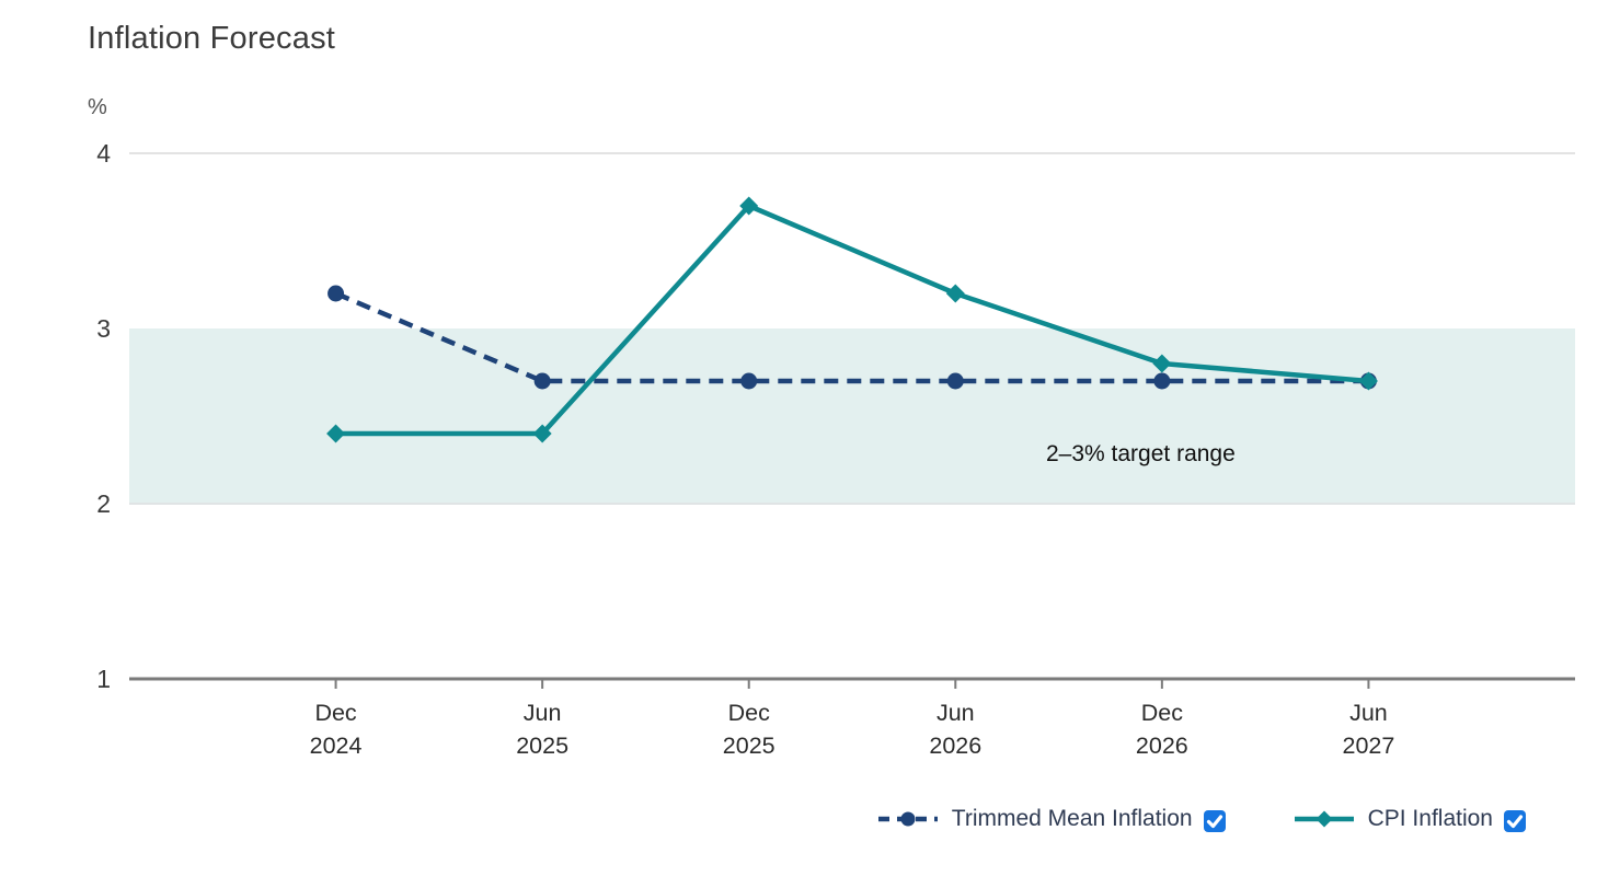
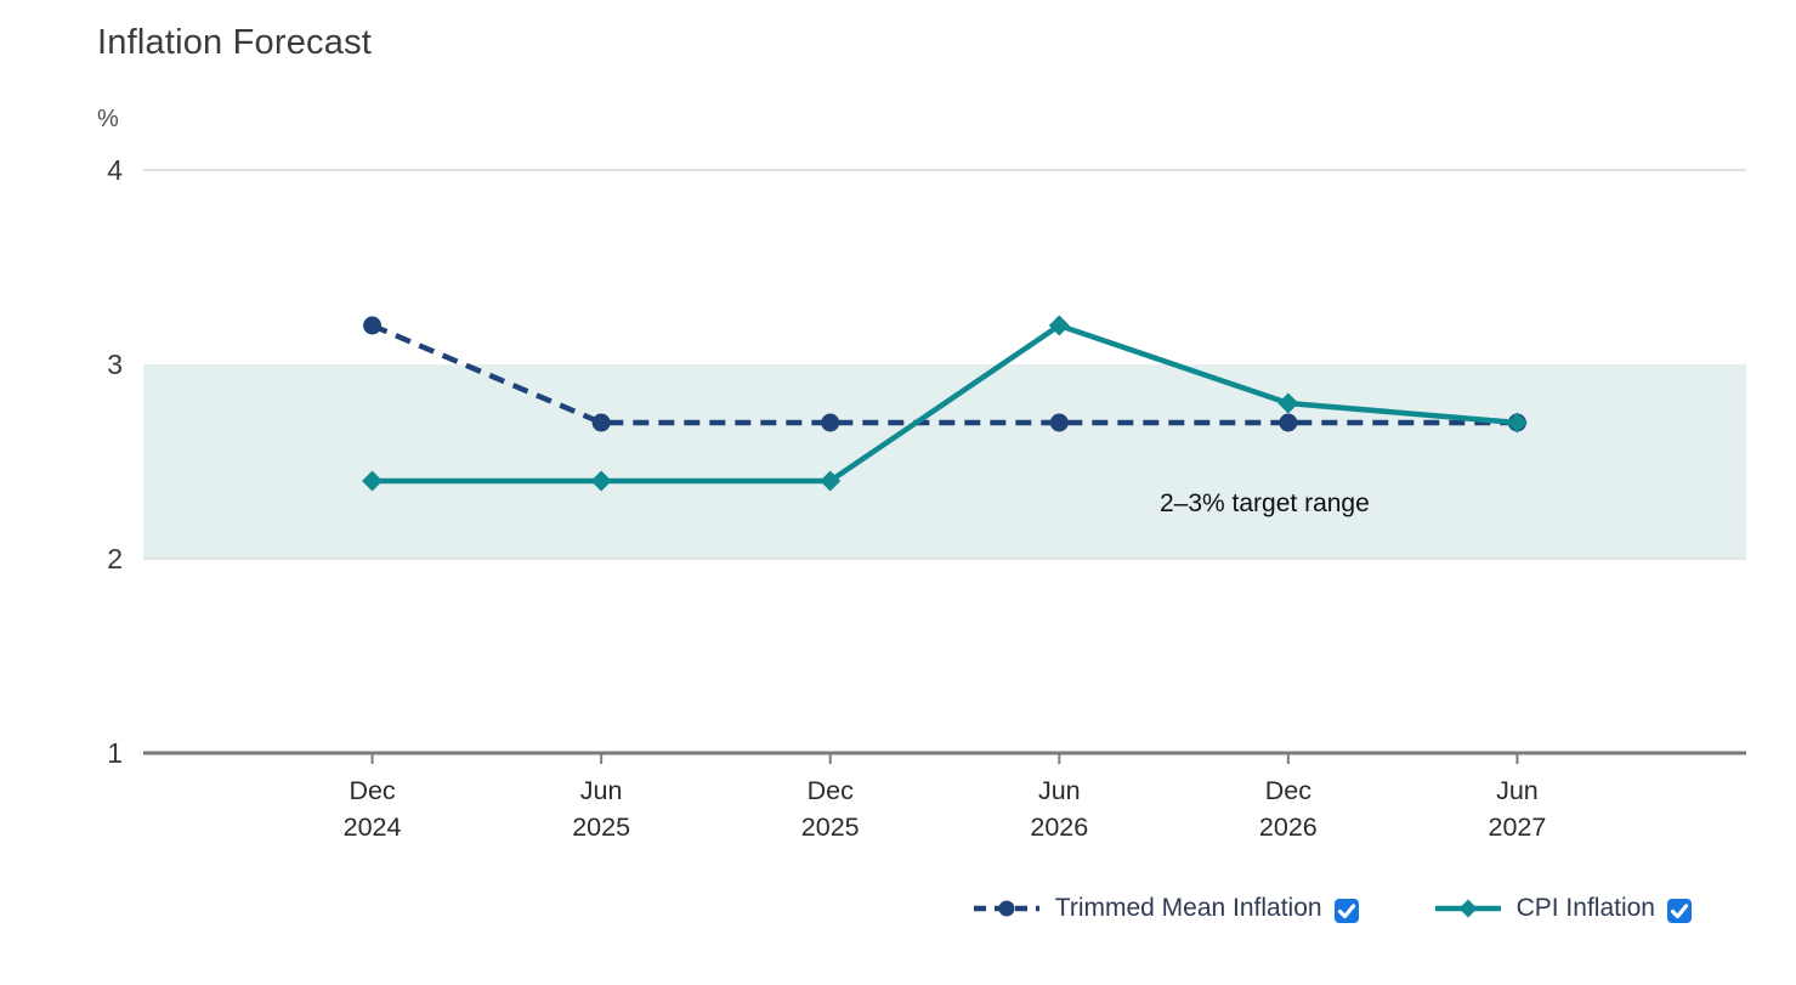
CPI Inflation/Dec 2025: 3.7 -> 2.4
